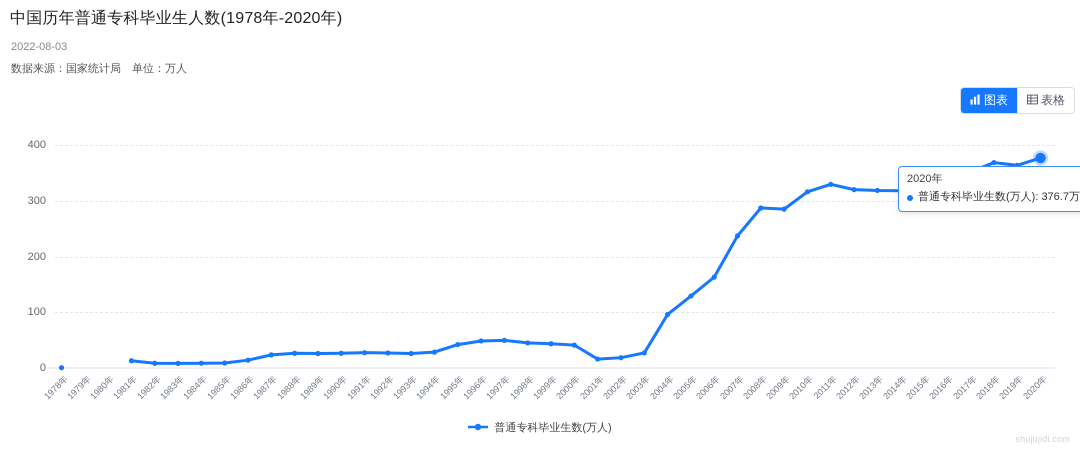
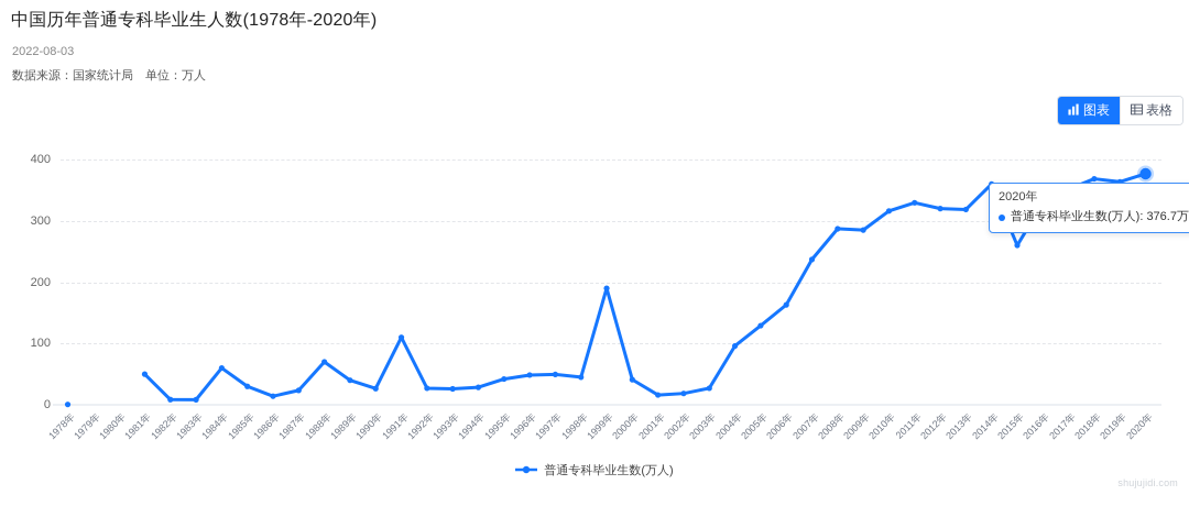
1981年: 10 -> 50
1984年: 10 -> 60
1985年: 10 -> 30
1988年: 30 -> 70
1989年: 30 -> 40
1991年: 30 -> 110
1999年: 40 -> 190
2014年: 320 -> 360
2015年: 320 -> 260
